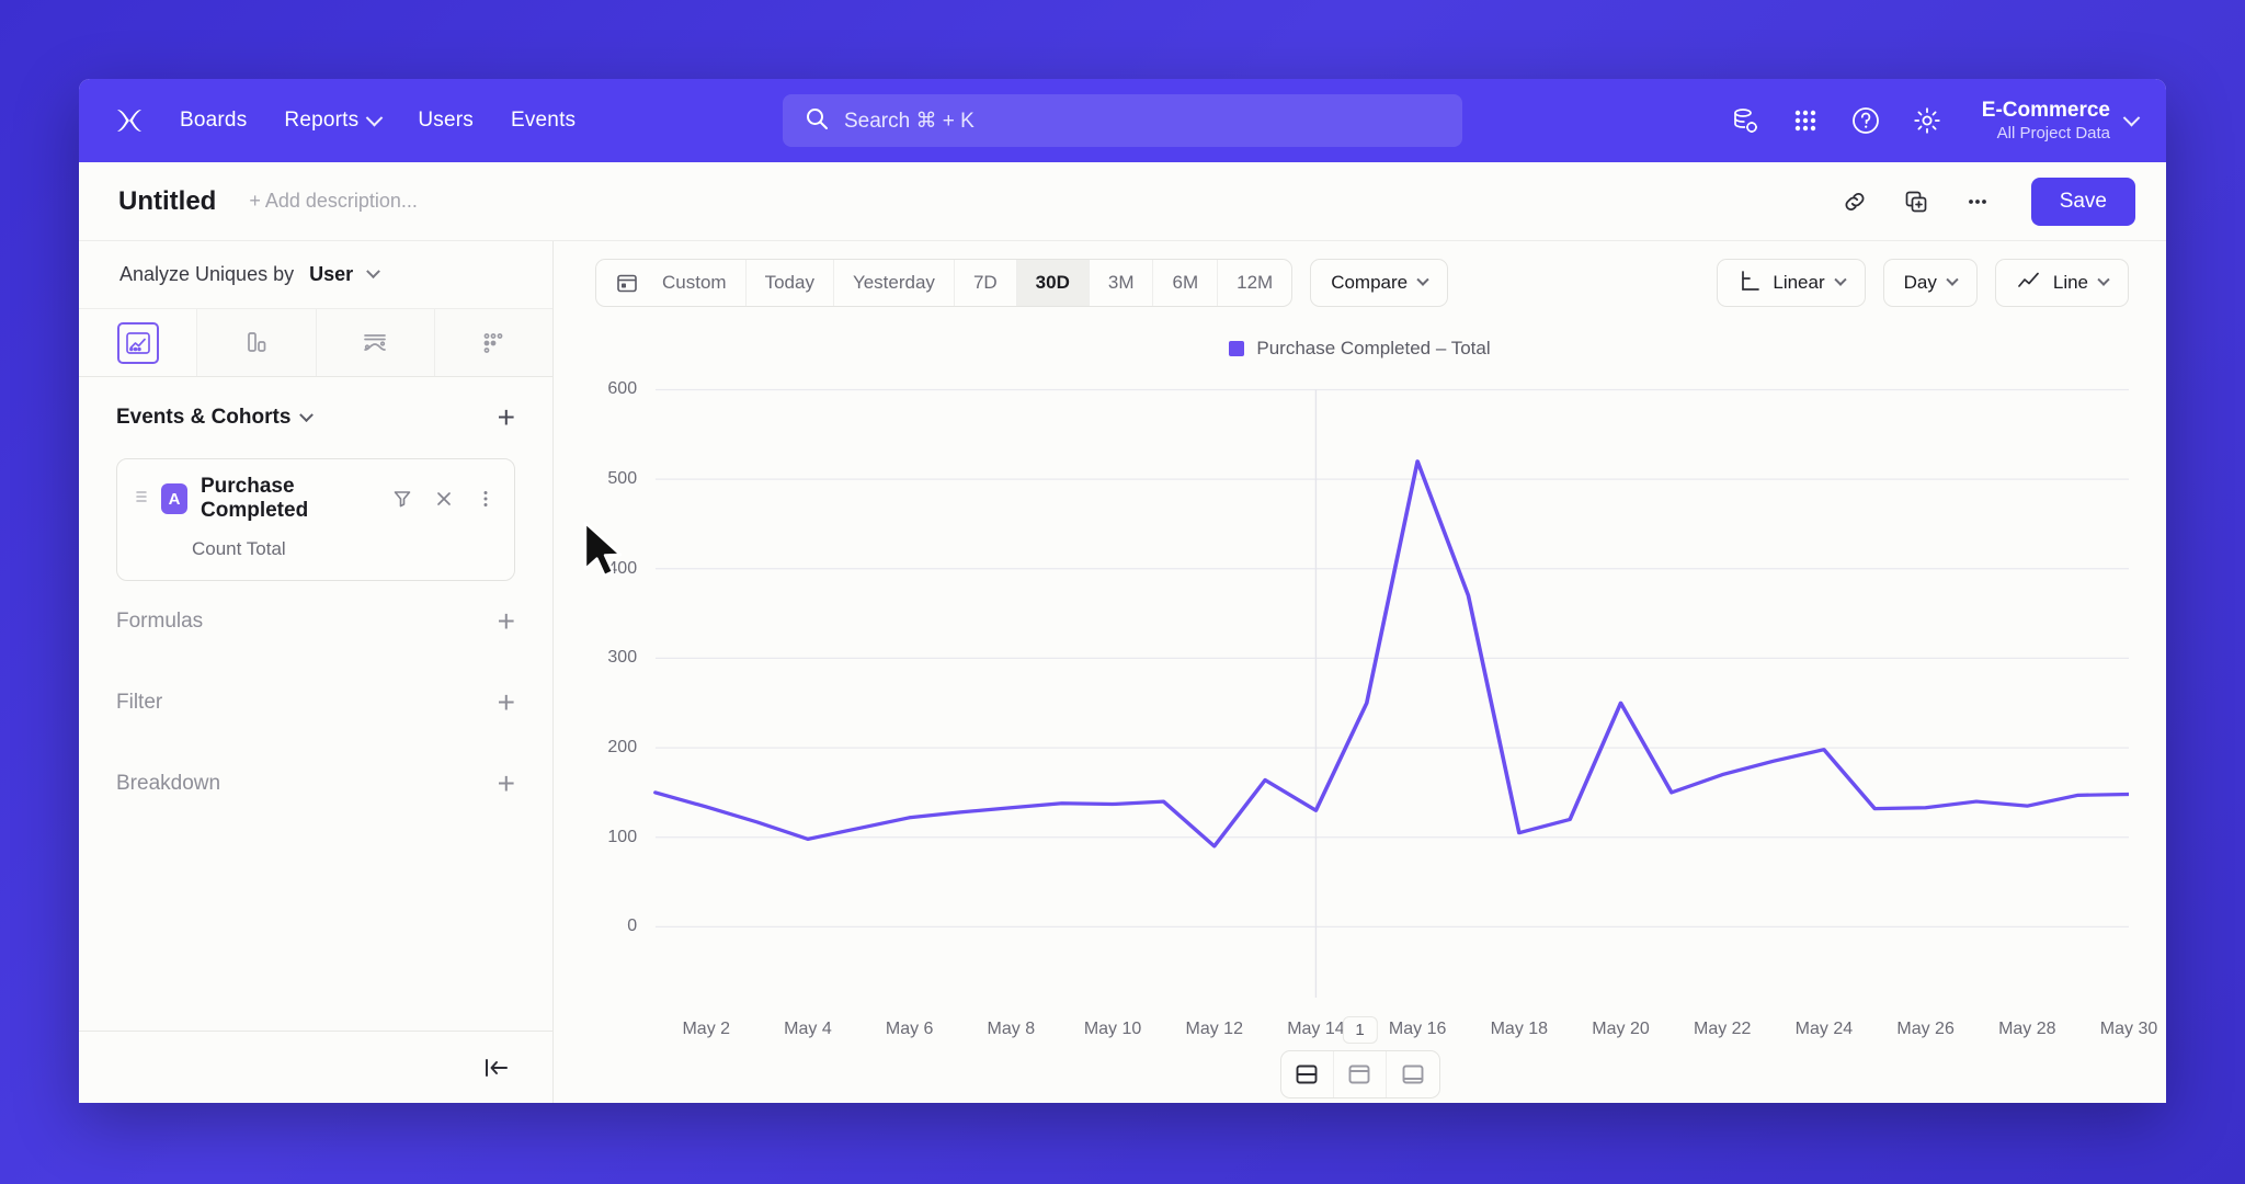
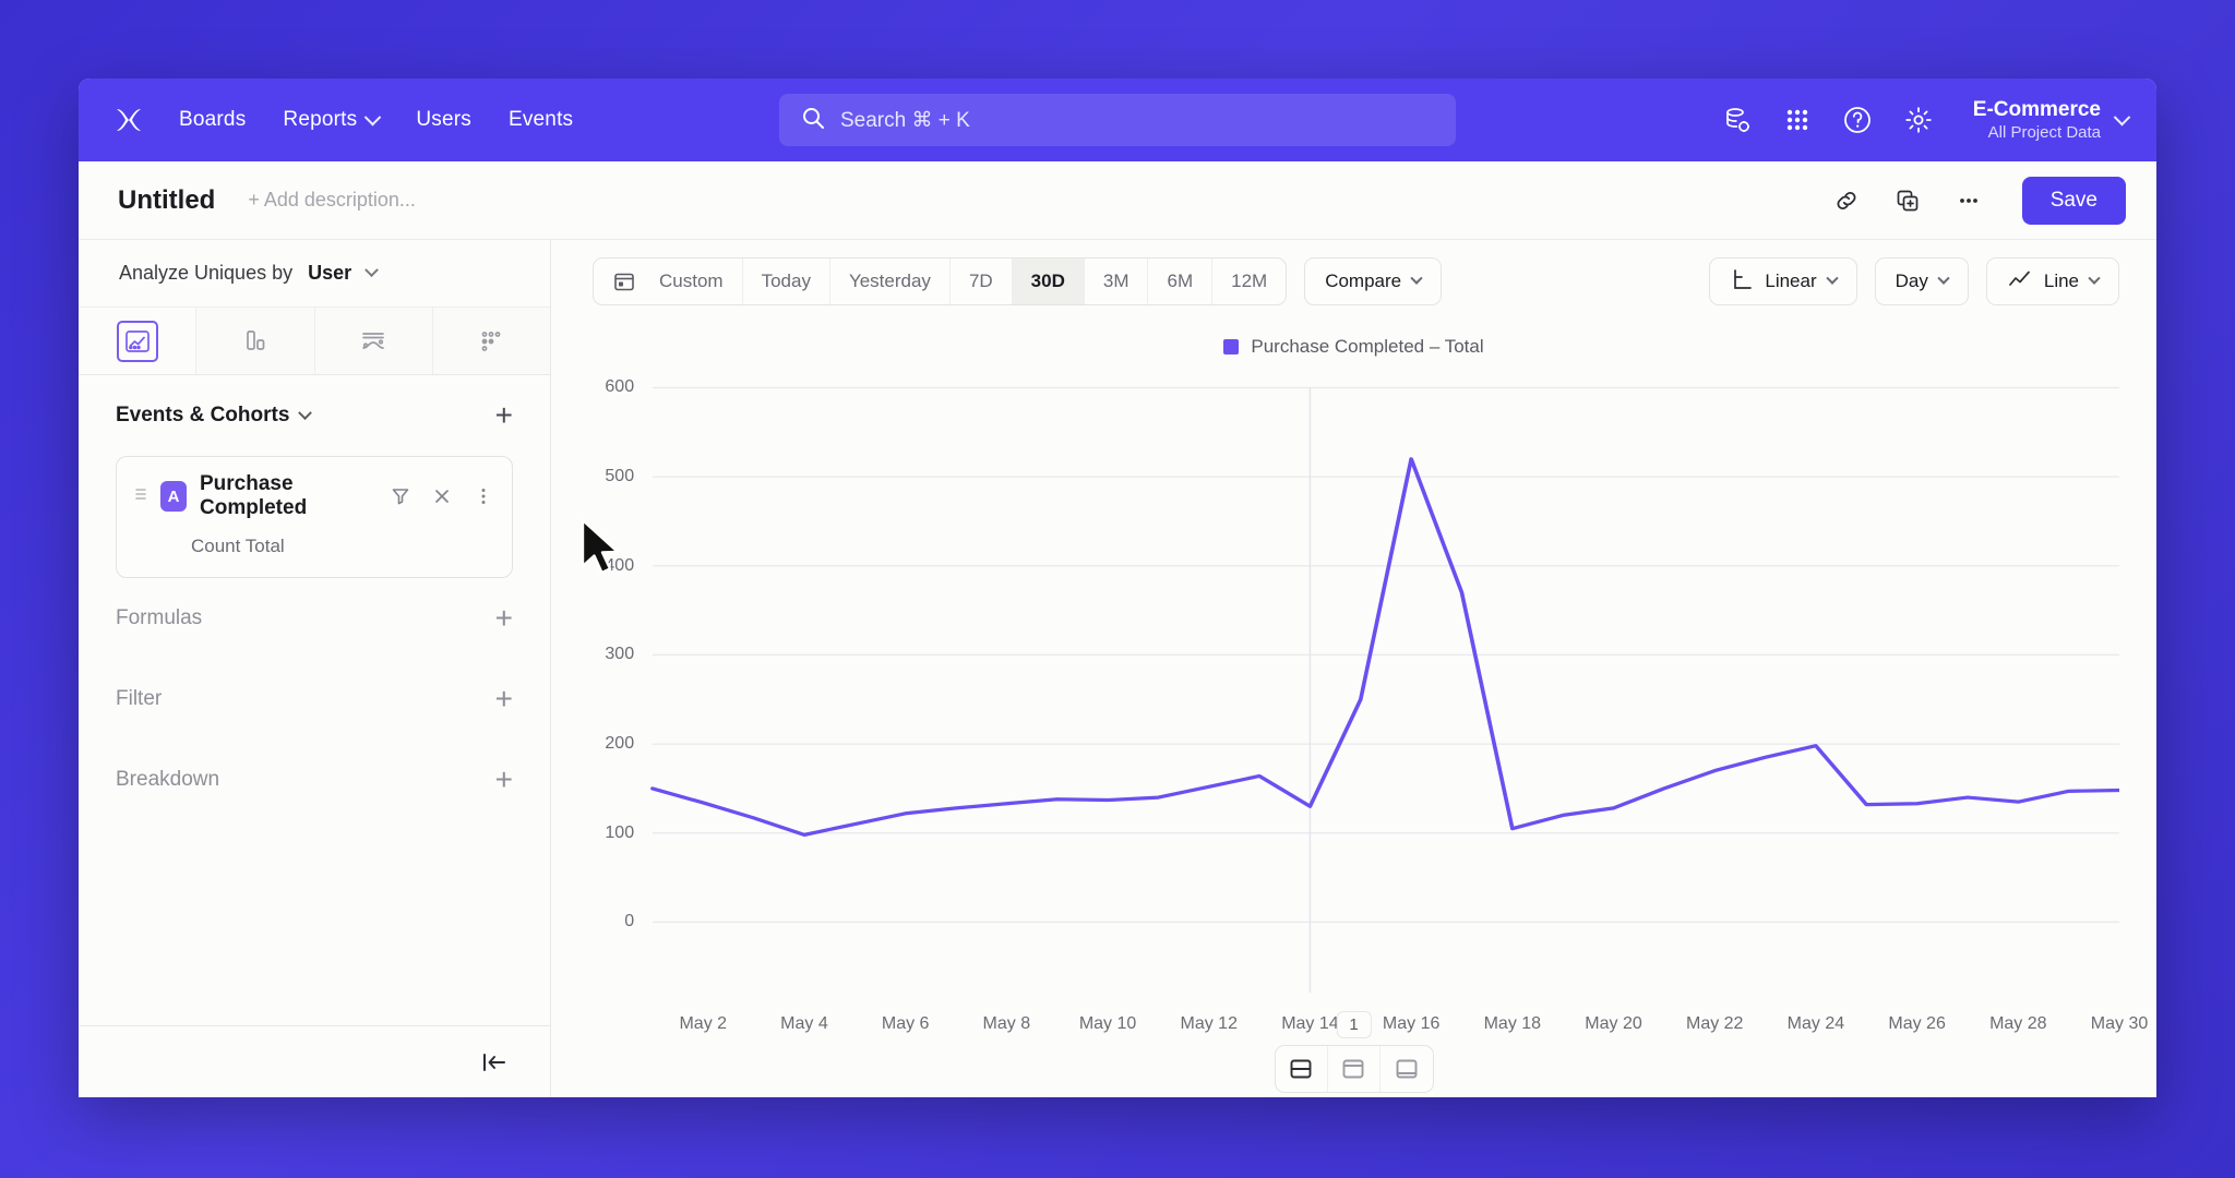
May 12: 90 -> 150
May 20: 250 -> 130
